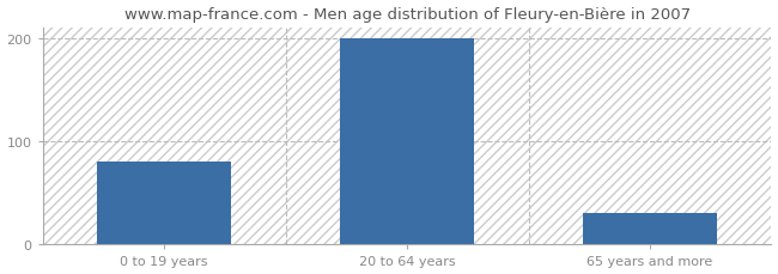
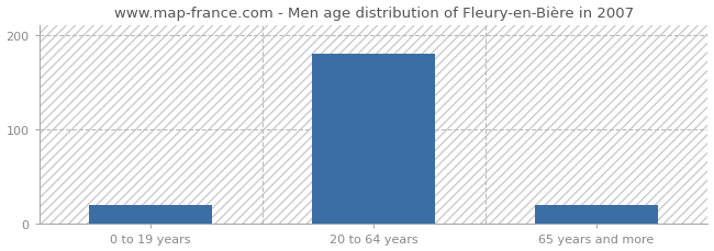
0 to 19 years: 80 -> 20
20 to 64 years: 200 -> 180
65 years and more: 30 -> 20
